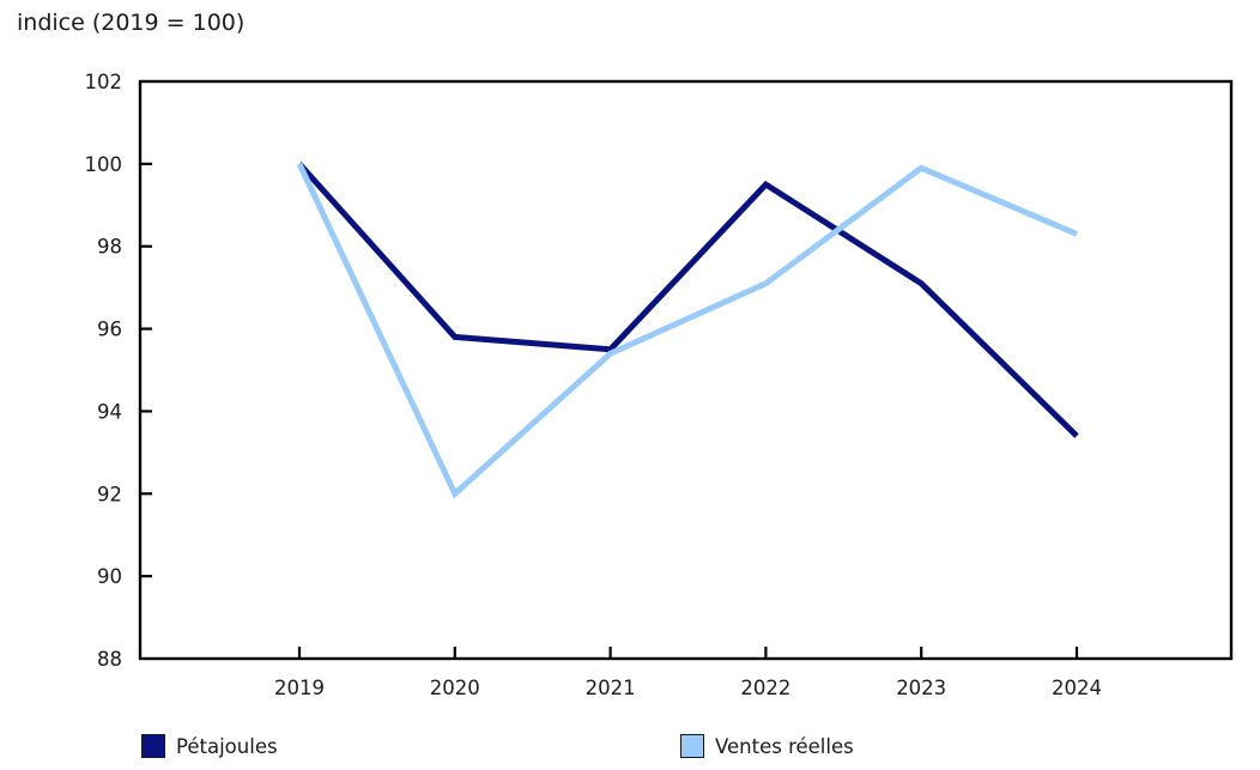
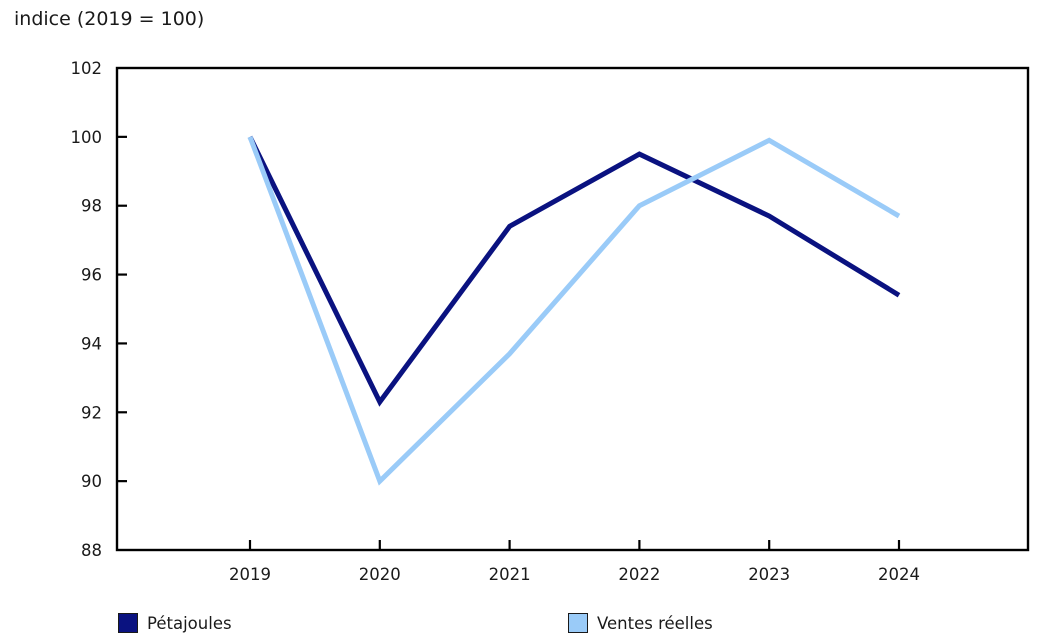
Pétajoules/2020: 95.8 -> 92.3
Ventes réelles/2020: 92.0 -> 90.0
Pétajoules/2021: 95.5 -> 97.4
Ventes réelles/2021: 95.4 -> 93.7
Ventes réelles/2022: 97.1 -> 98.0
Pétajoules/2023: 97.1 -> 97.7
Pétajoules/2024: 93.4 -> 95.4
Ventes réelles/2024: 98.3 -> 97.7
